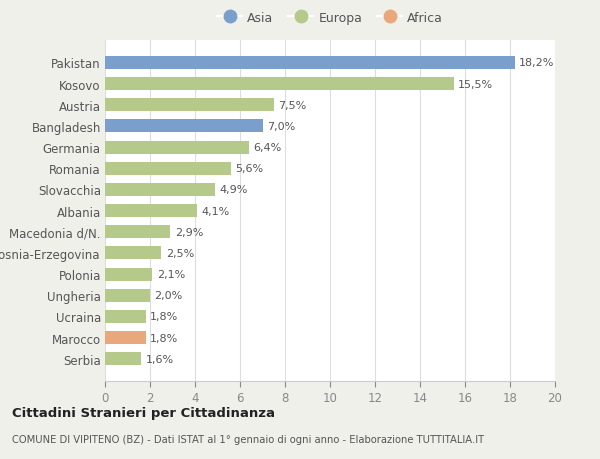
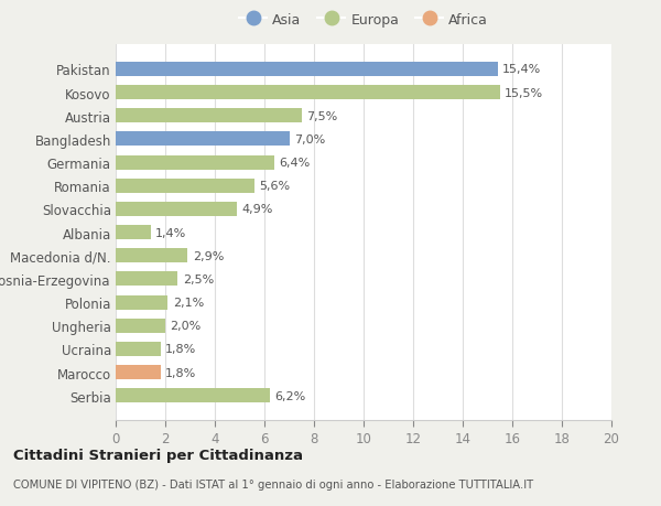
Pakistan: 18,2% -> 15,4%
Albania: 4,1% -> 1,4%
Serbia: 1,6% -> 6,2%
